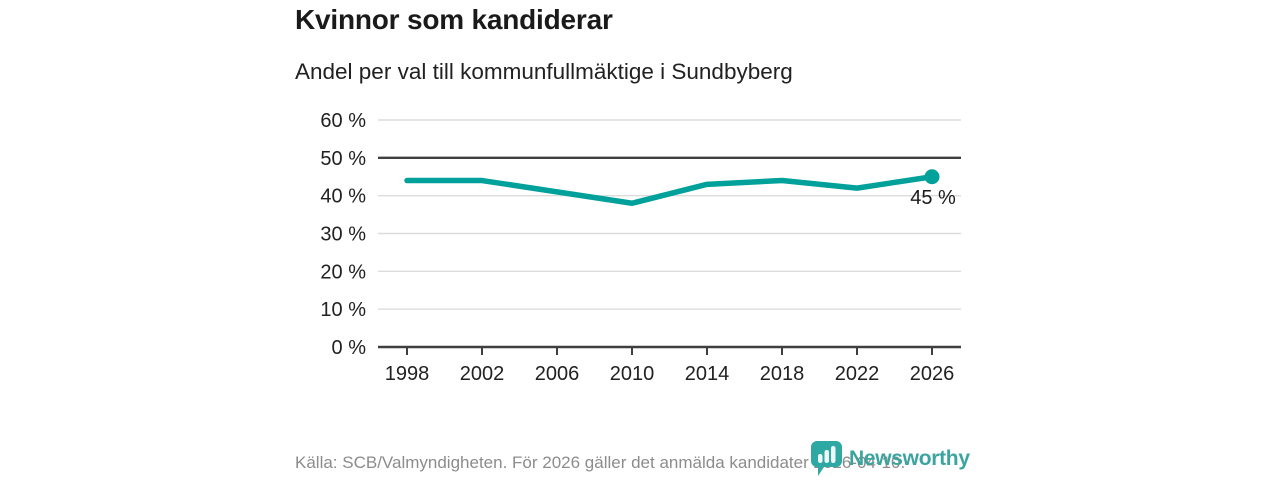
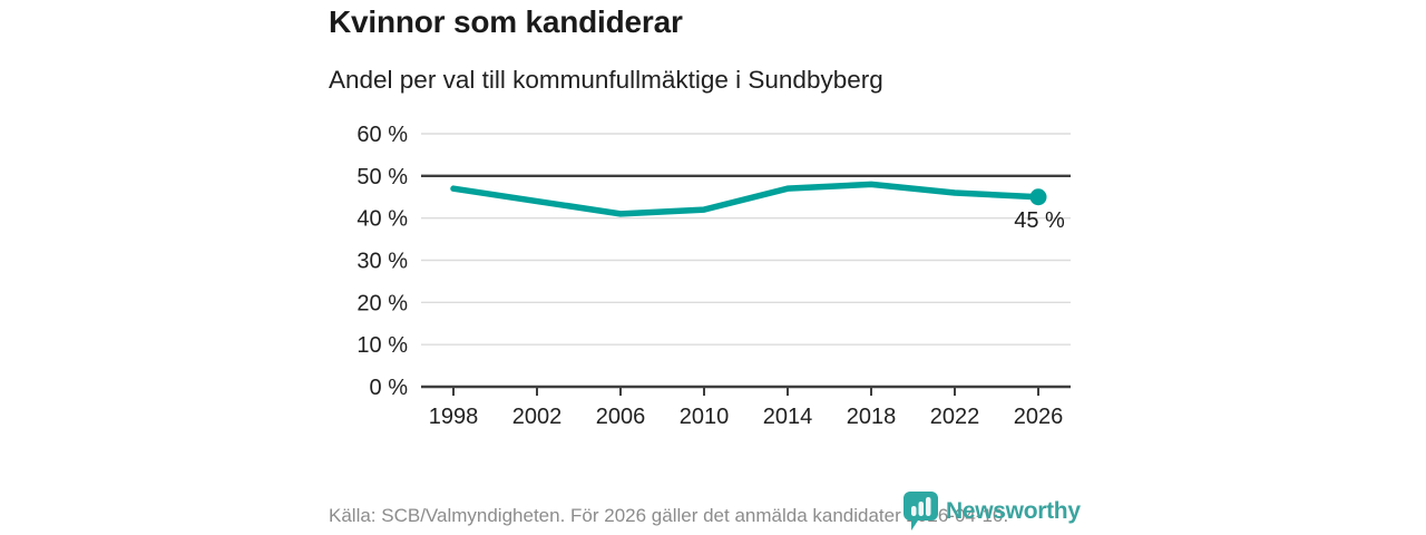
1998: 44% -> 47%
2010: 38% -> 42%
2014: 43% -> 47%
2018: 44% -> 48%
2022: 42% -> 46%
